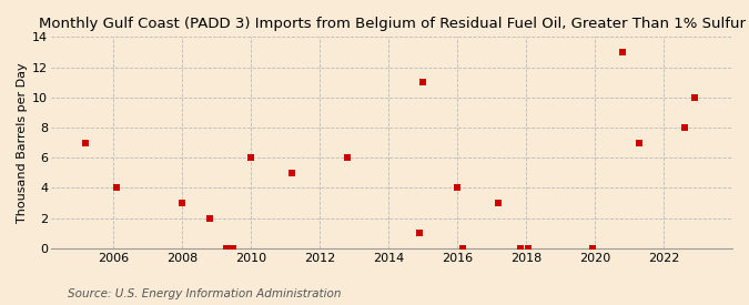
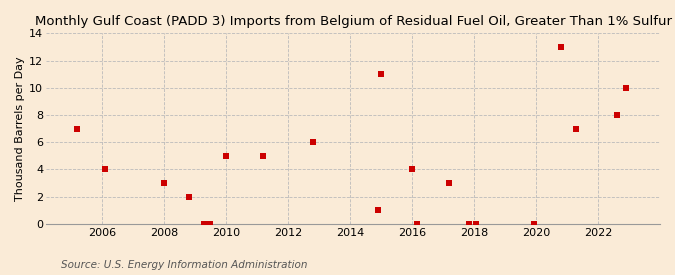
2010: 6 -> 5
